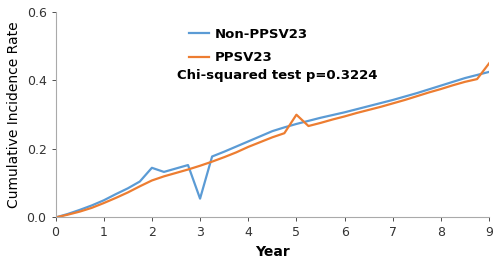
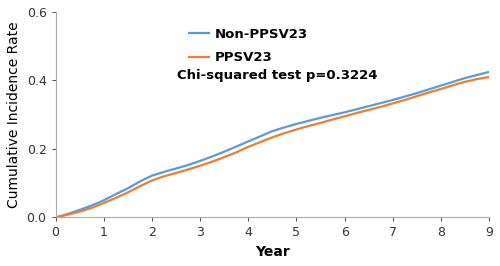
Non-PPSV23/2: 0.145 -> 0.122
Non-PPSV23/3: 0.055 -> 0.165
PPSV23/5: 0.300 -> 0.257
PPSV23/9: 0.450 -> 0.410
